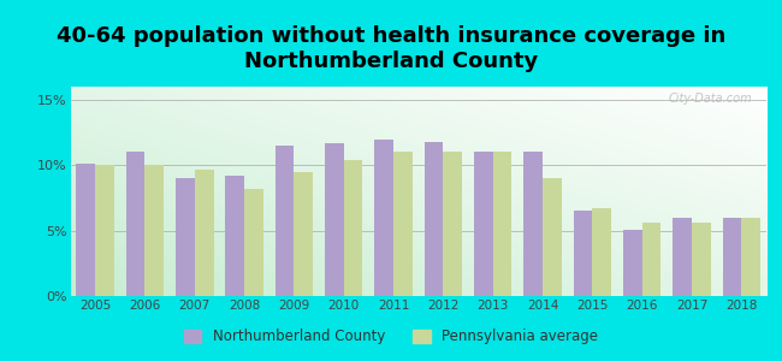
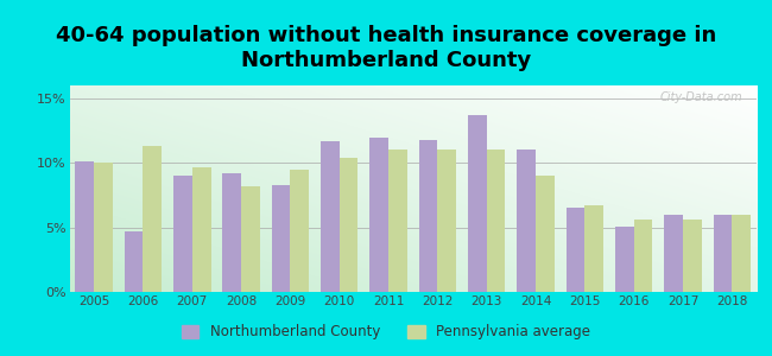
Northumberland County/2006: 11.0% -> 4.7%
Pennsylvania average/2006: 10.0% -> 11.3%
Northumberland County/2009: 11.5% -> 8.3%
Northumberland County/2013: 11.0% -> 13.7%
